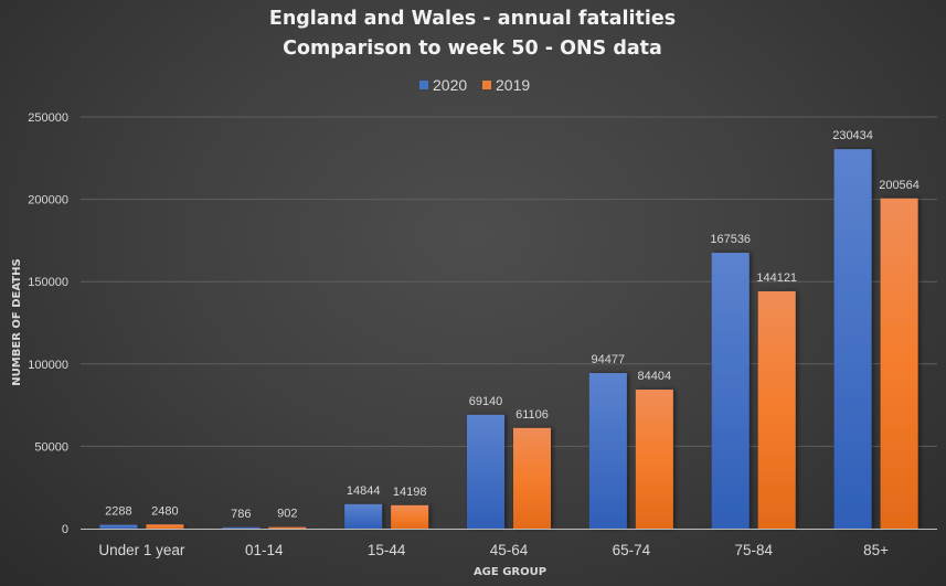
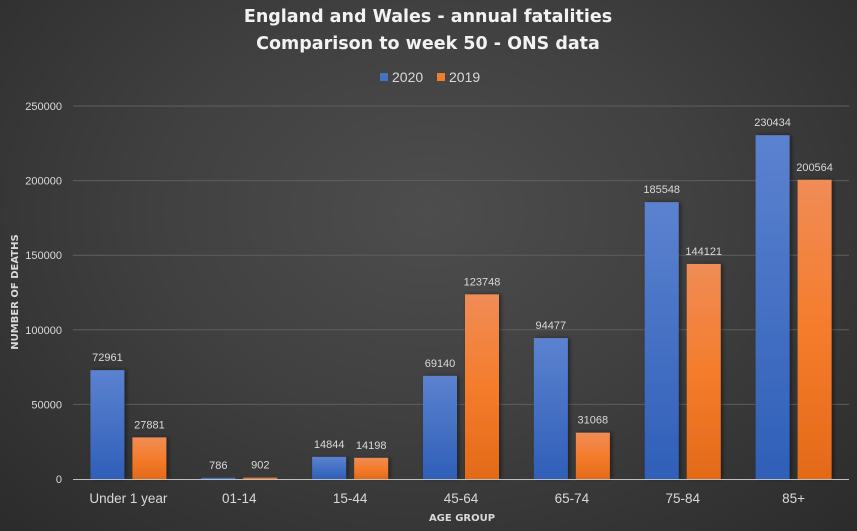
2020/Under 1 year: 2288 -> 72961
2019/Under 1 year: 2480 -> 27881
2019/45-64: 61106 -> 123748
2019/65-74: 84404 -> 31068
2020/75-84: 167536 -> 185548
